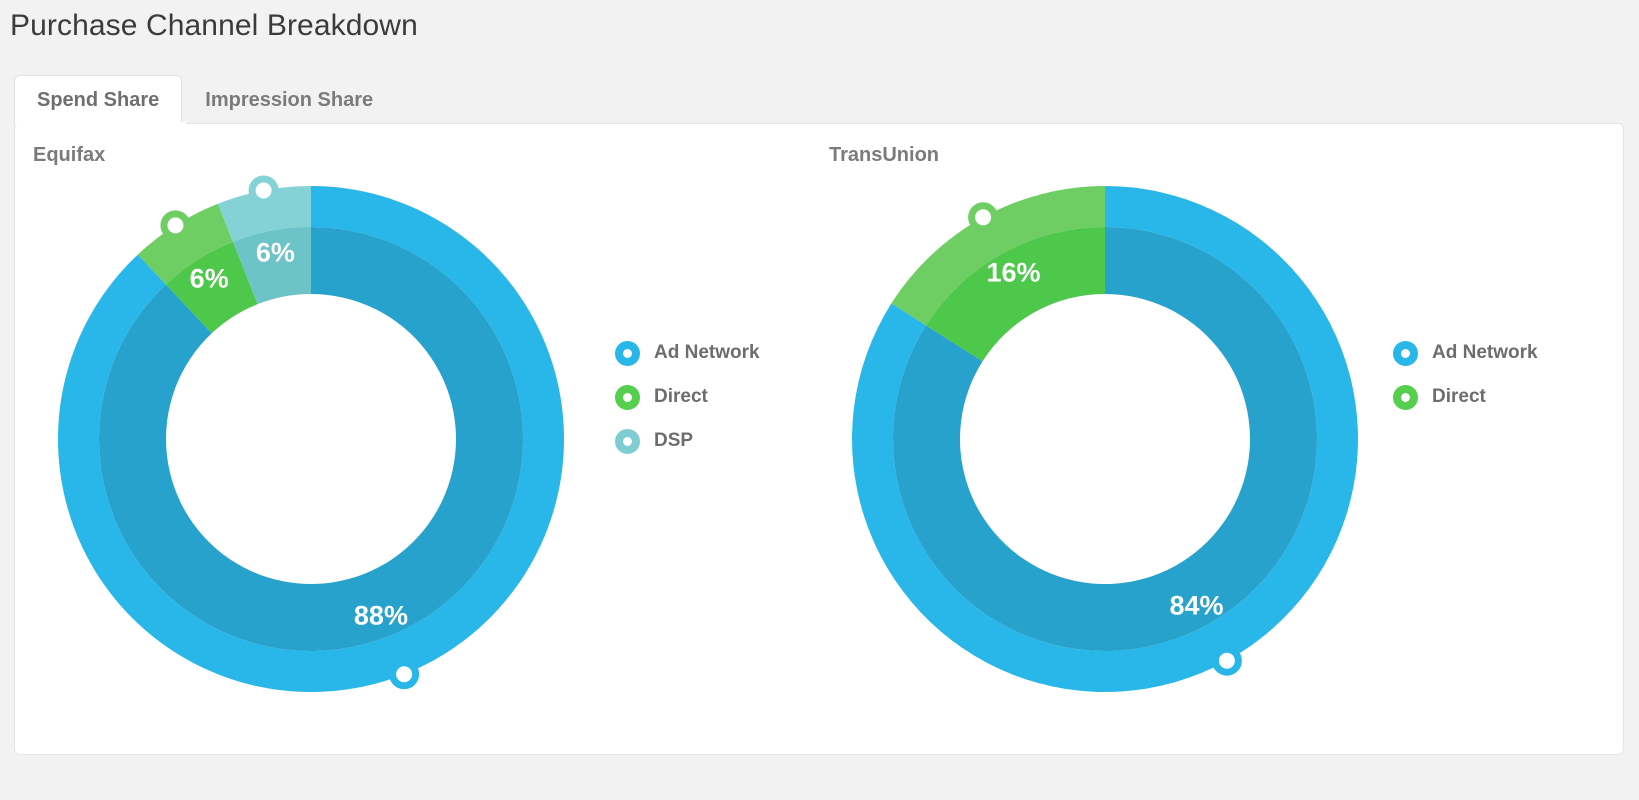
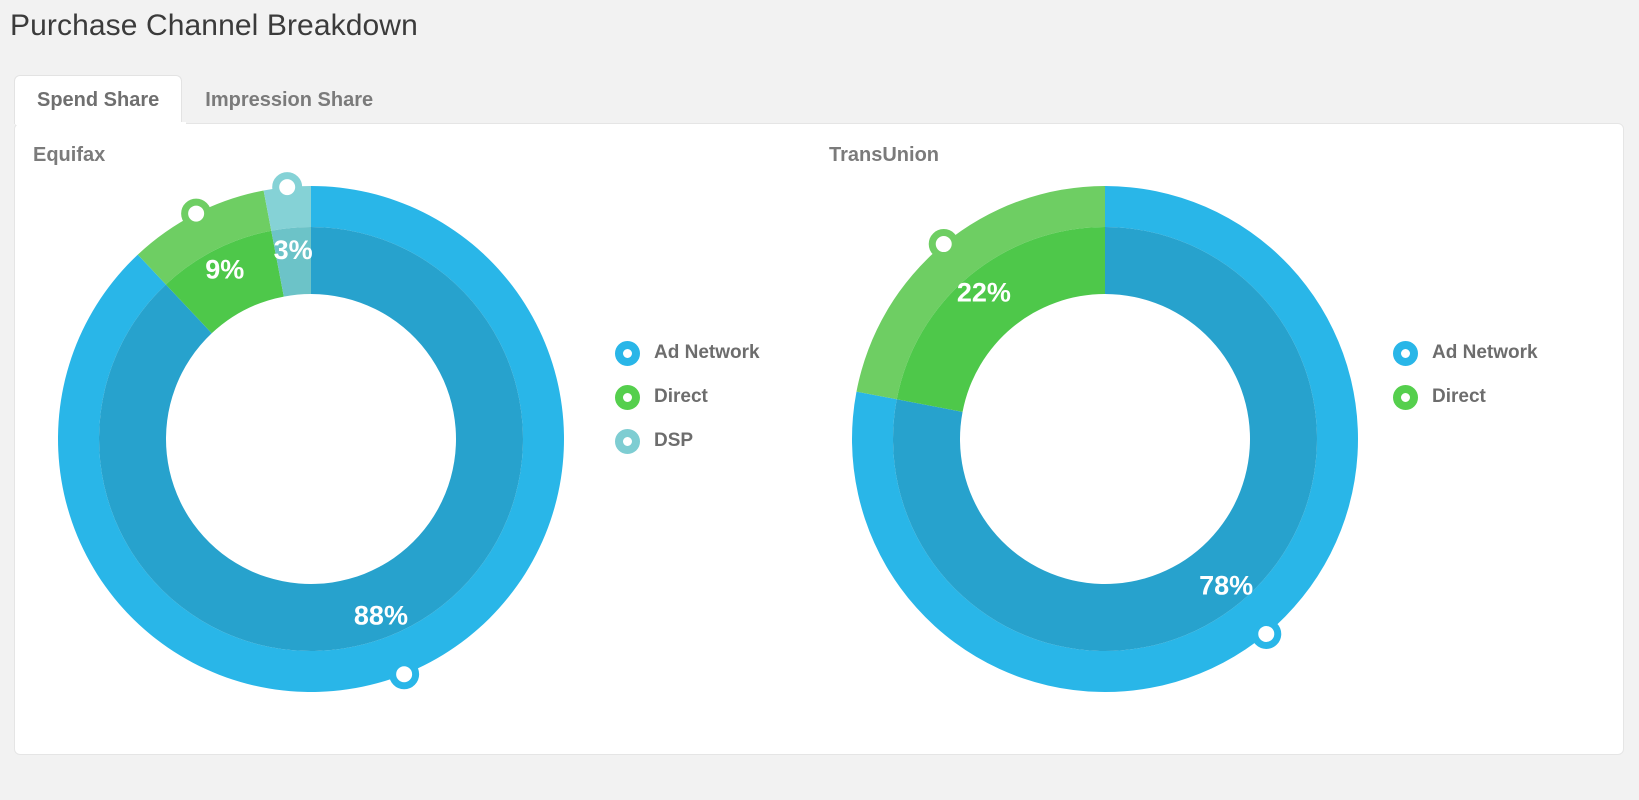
Equifax/Direct: 6% -> 9%
Equifax/DSP: 6% -> 3%
TransUnion/Ad Network: 84% -> 78%
TransUnion/Direct: 16% -> 22%
